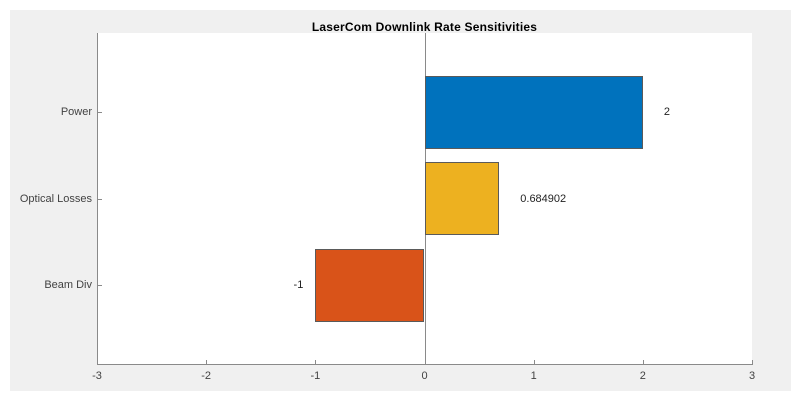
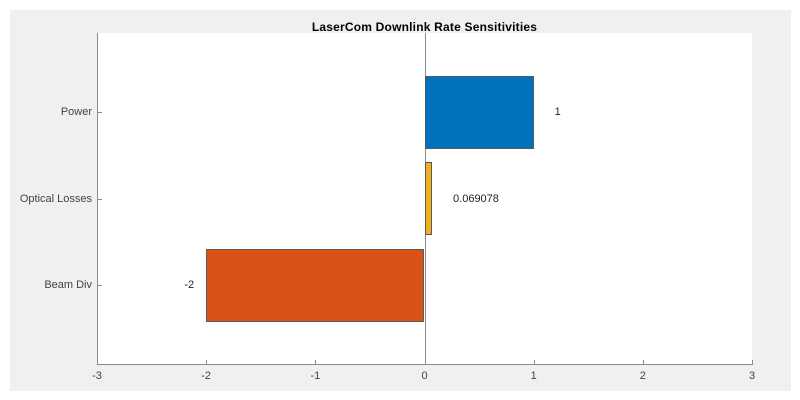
Power: 2 -> 1
Optical Losses: 0.684902 -> 0.069078
Beam Div: -1 -> -2
